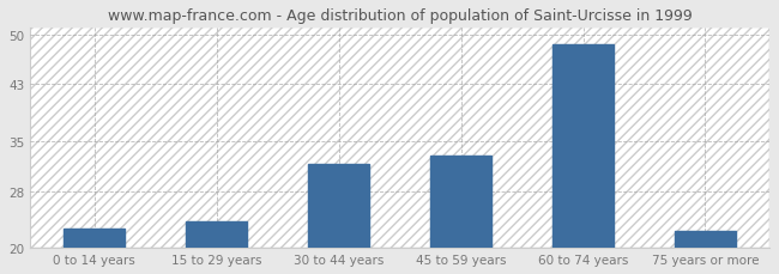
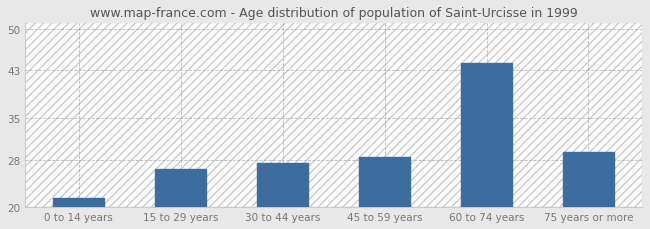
0 to 14 years: 22.8 -> 21.5
15 to 29 years: 23.8 -> 26.5
30 to 44 years: 31.8 -> 27.5
45 to 59 years: 33.0 -> 28.5
60 to 74 years: 48.6 -> 44.2
75 years or more: 22.4 -> 29.2
